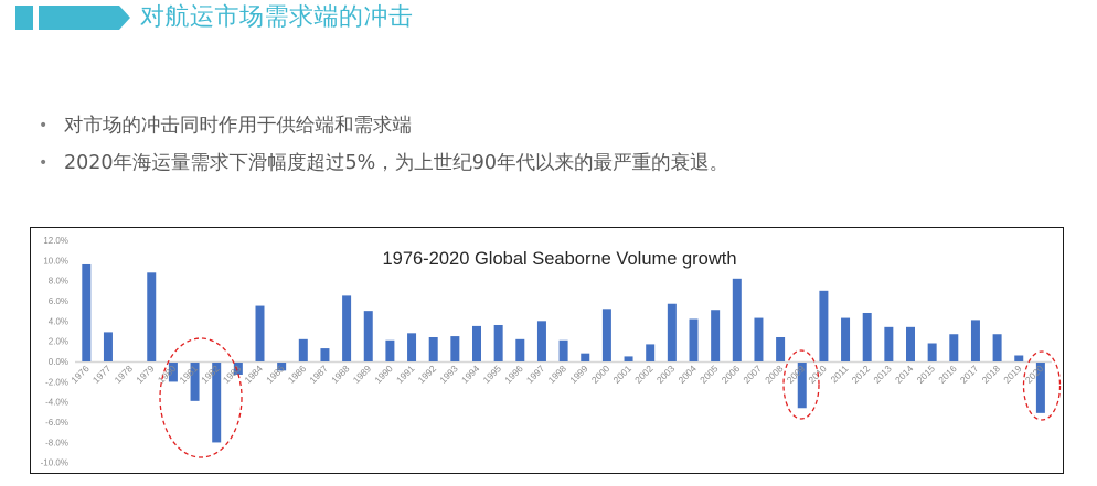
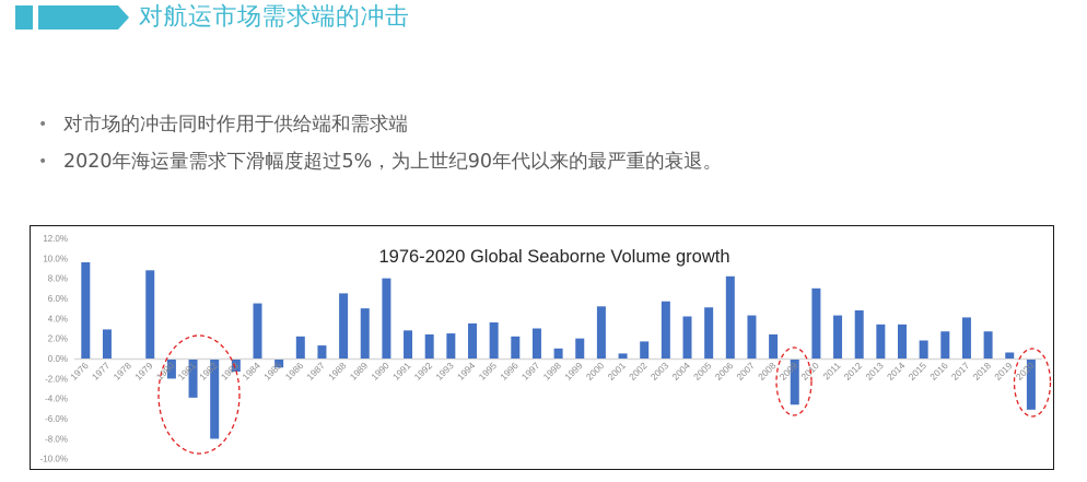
1990: 2% -> 8%
1997: 4% -> 3%
1998: 2% -> 1%
1999: 1% -> 2%
